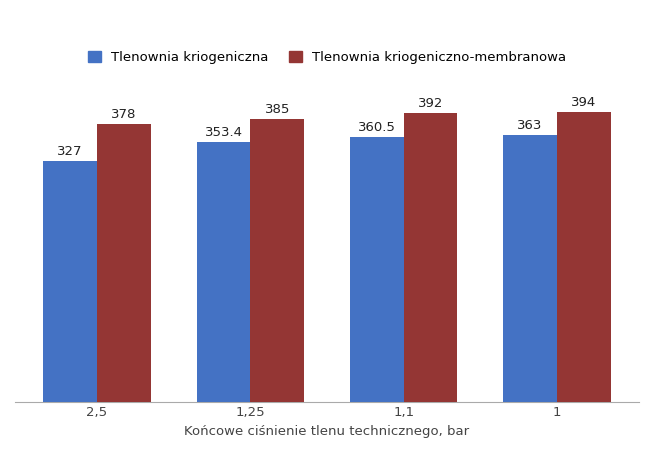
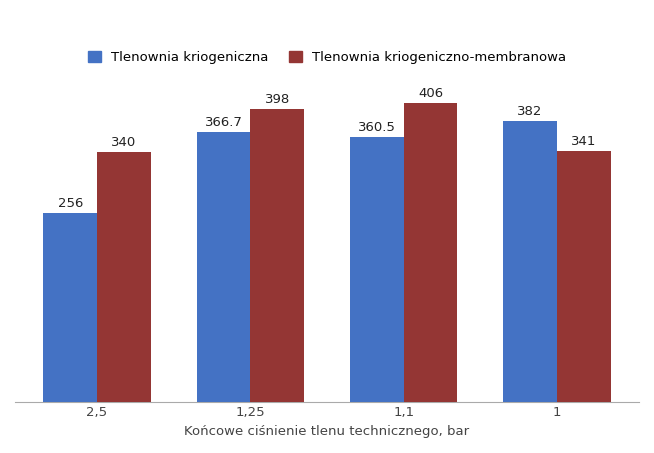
Tlenownia kriogeniczna/2,5: 327 -> 256
Tlenownia kriogeniczno-membranowa/2,5: 378 -> 340
Tlenownia kriogeniczna/1,25: 353.4 -> 366.7
Tlenownia kriogeniczno-membranowa/1,25: 385 -> 398
Tlenownia kriogeniczno-membranowa/1,1: 392 -> 406
Tlenownia kriogeniczna/1: 363 -> 382
Tlenownia kriogeniczno-membranowa/1: 394 -> 341
